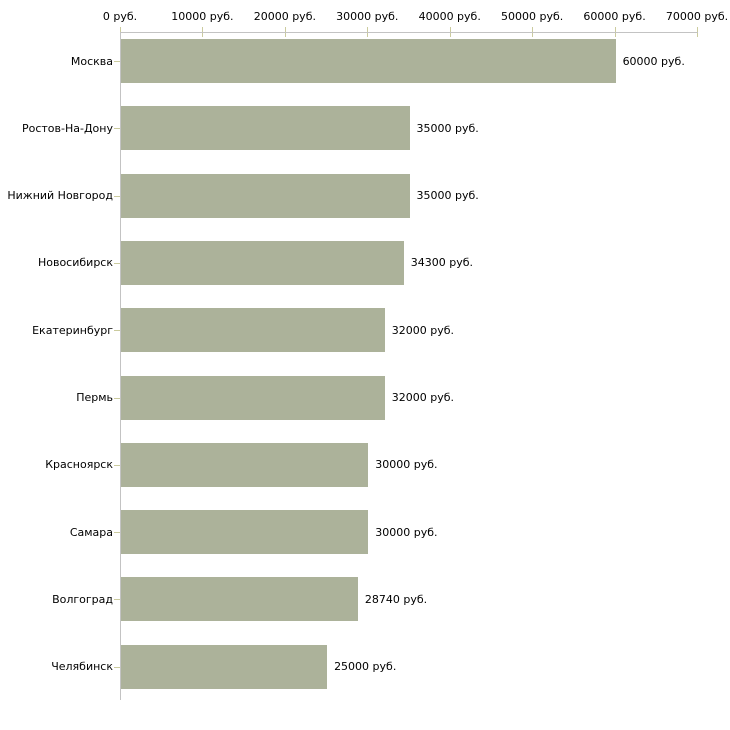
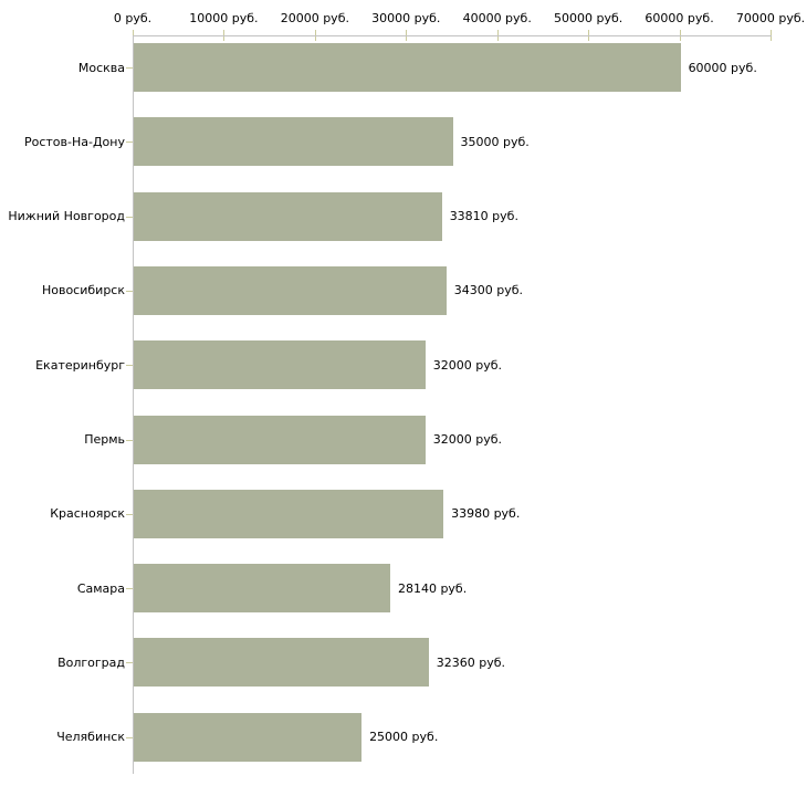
Нижний Новгород: 35000 -> 33810
Красноярск: 30000 -> 33980
Самара: 30000 -> 28140
Волгоград: 28740 -> 32360
